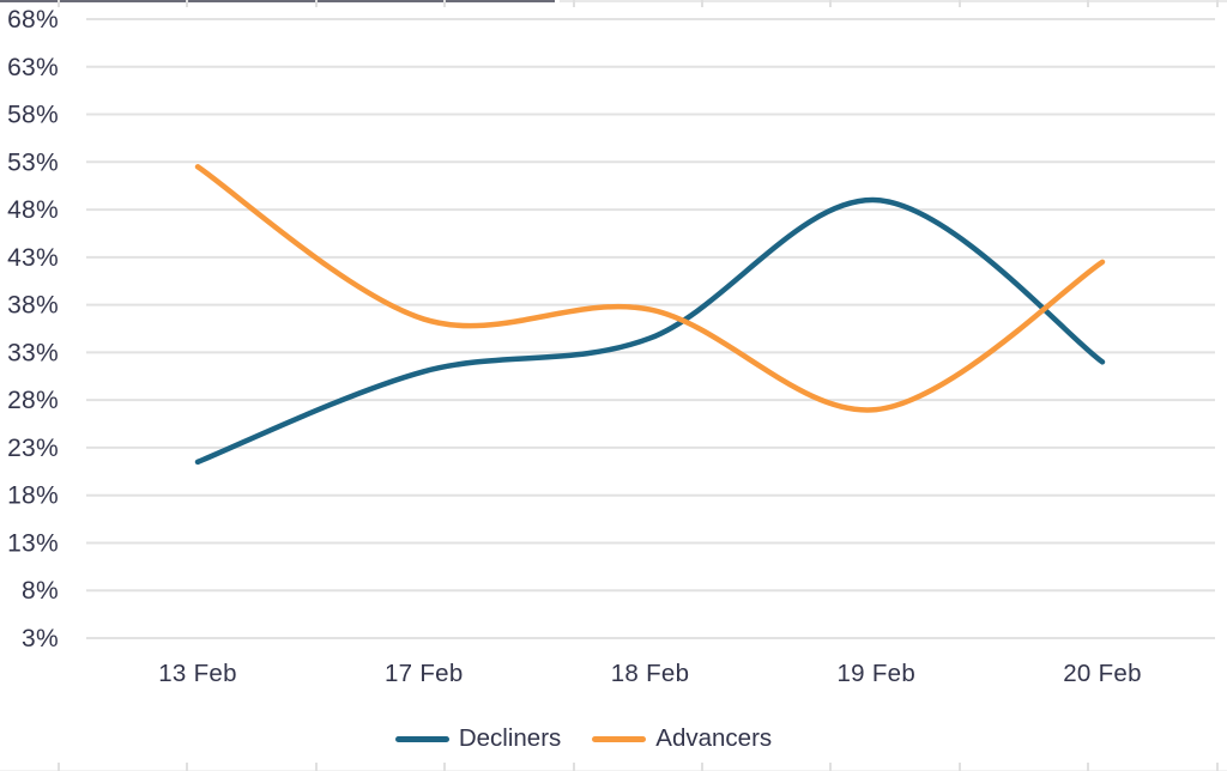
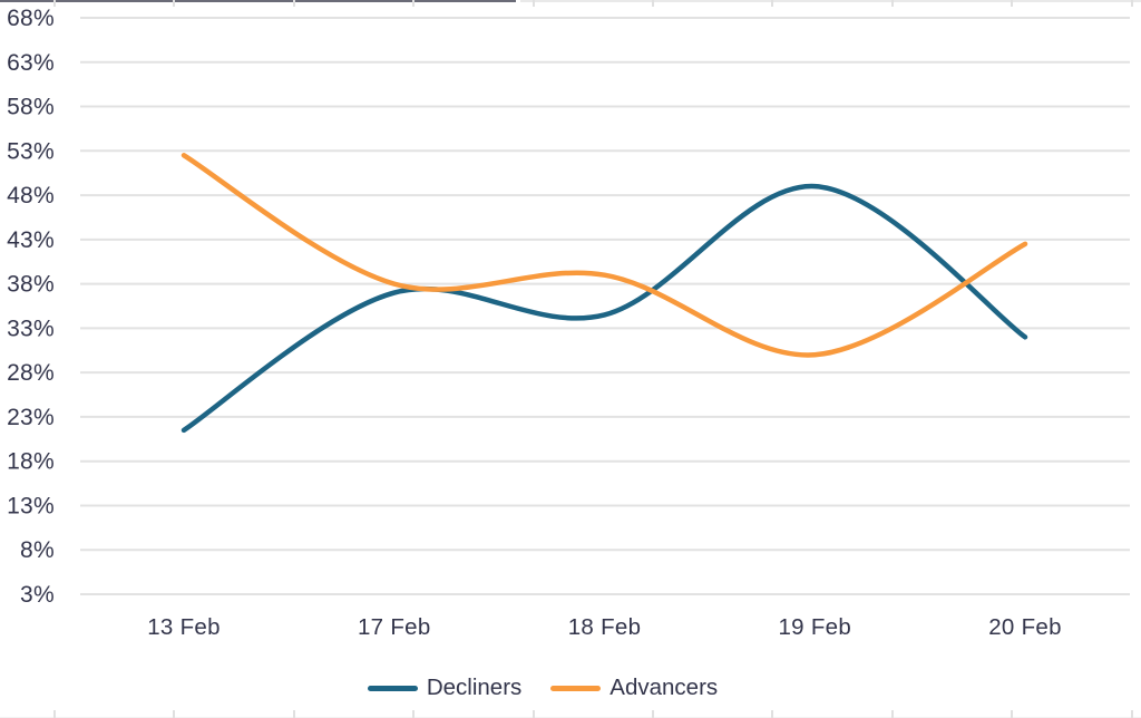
Decliners/17 Feb: 31% -> 37%
Advancers/17 Feb: 36% -> 38%
Advancers/18 Feb: 38% -> 39%
Advancers/19 Feb: 27% -> 30%
